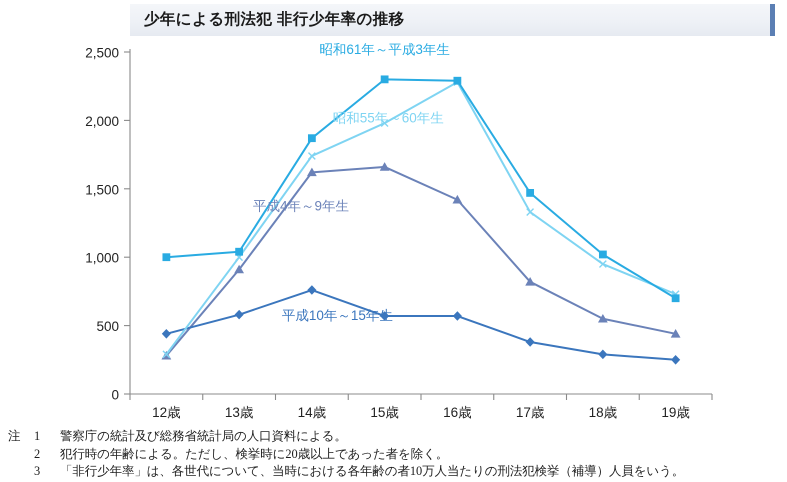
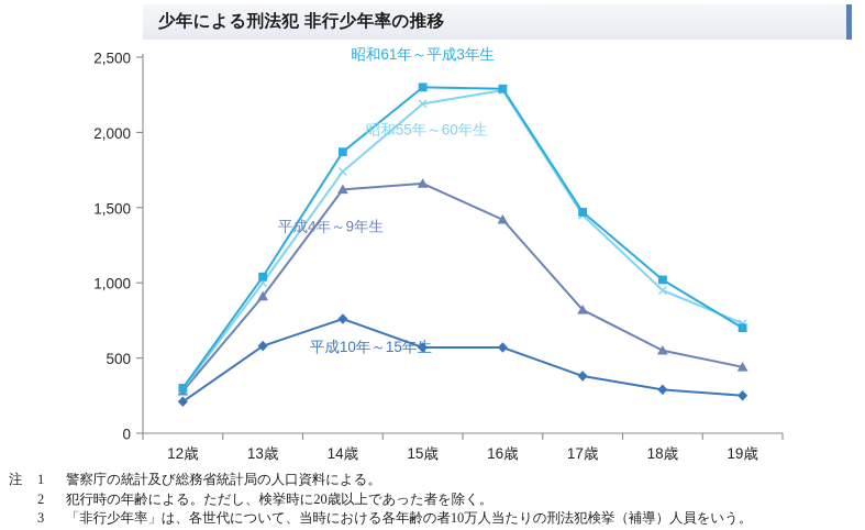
昭和61年～平成3年生/12歳: 1000 -> 300
平成10年～15年生/12歳: 440 -> 210
昭和55年～60年生/15歳: 1980 -> 2190
昭和55年～60年生/17歳: 1330 -> 1450
